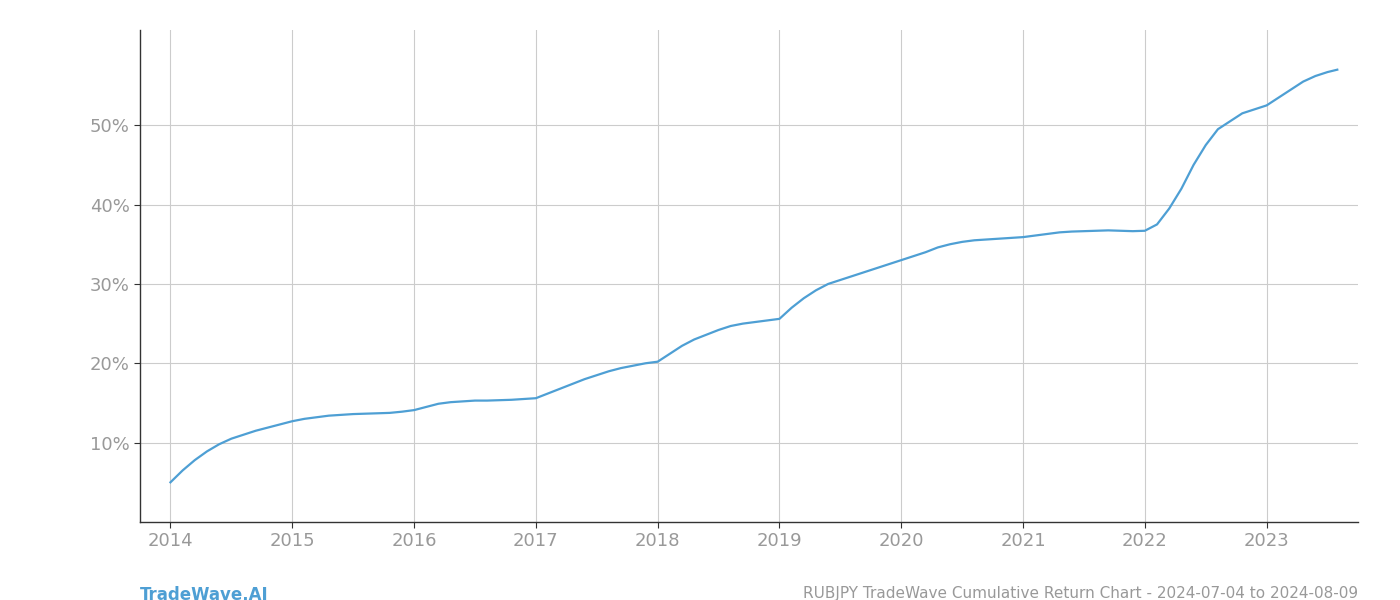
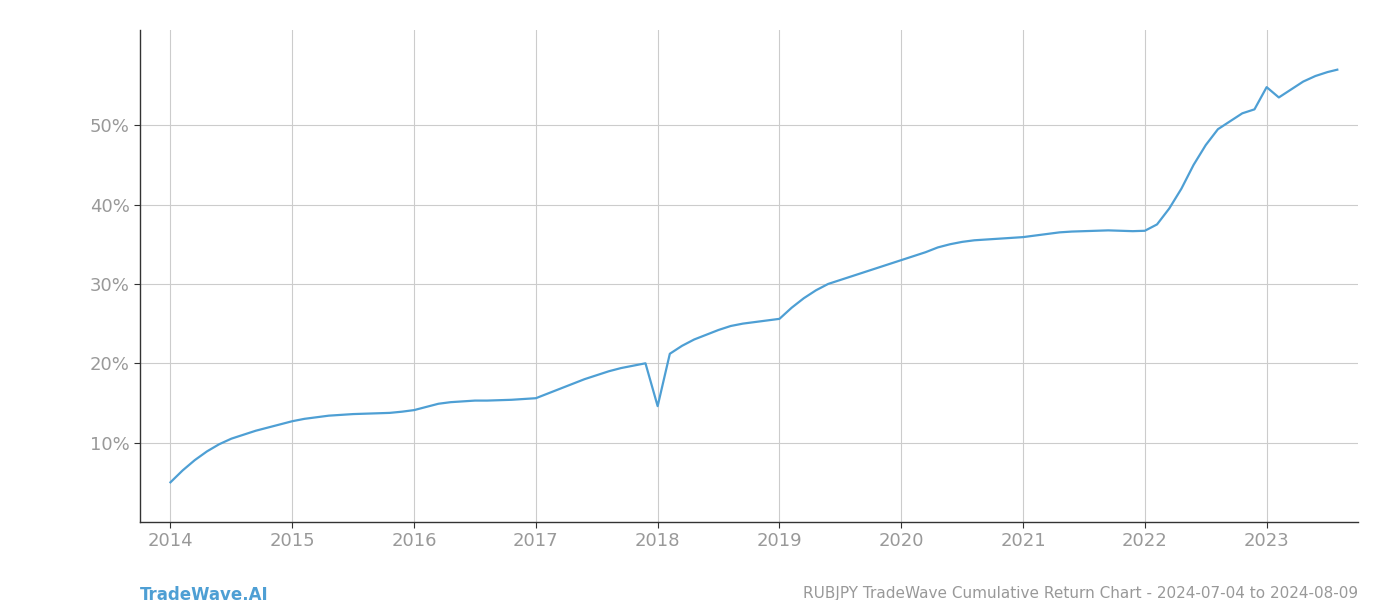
2018: 20.2% -> 14.6%
2023: 52.5% -> 54.8%
